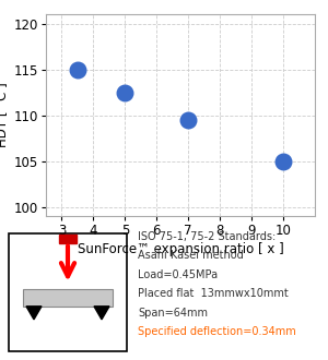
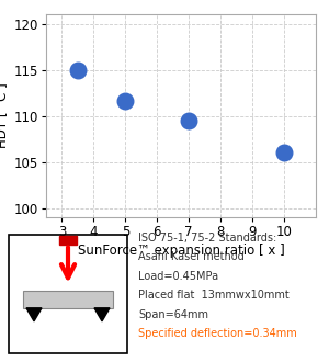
5: 112.5 -> 111.6
10: 105.0 -> 106.0
